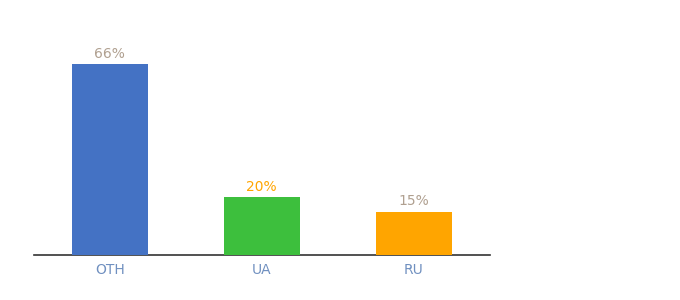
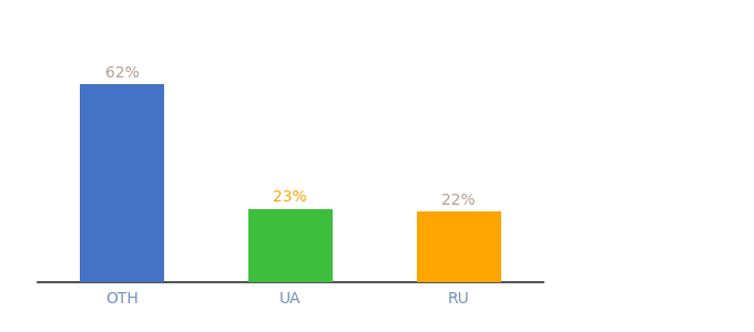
OTH: 66% -> 62%
UA: 20% -> 23%
RU: 15% -> 22%
